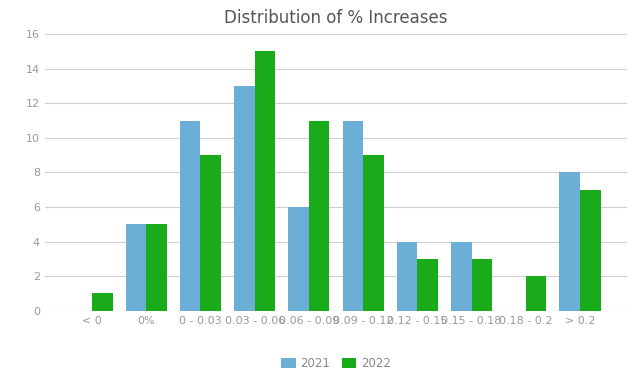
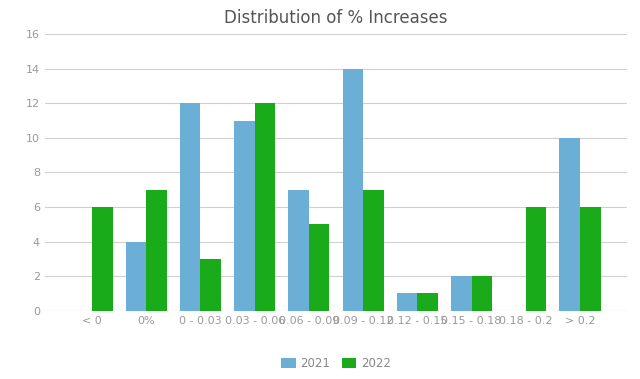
2022/< 0: 1 -> 6
2021/0%: 5 -> 4
2022/0%: 5 -> 7
2021/0 - 0.03: 11 -> 12
2022/0 - 0.03: 9 -> 3
2021/0.03 - 0.06: 13 -> 11
2022/0.03 - 0.06: 15 -> 12
2021/0.06 - 0.09: 6 -> 7
2022/0.06 - 0.09: 11 -> 5
2021/0.09 - 0.12: 11 -> 14
2022/0.09 - 0.12: 9 -> 7
2021/0.12 - 0.15: 4 -> 1
2022/0.12 - 0.15: 3 -> 1
2021/0.15 - 0.18: 4 -> 2
2022/0.15 - 0.18: 3 -> 2
2022/0.18 - 0.2: 2 -> 6
2021/> 0.2: 8 -> 10
2022/> 0.2: 7 -> 6
